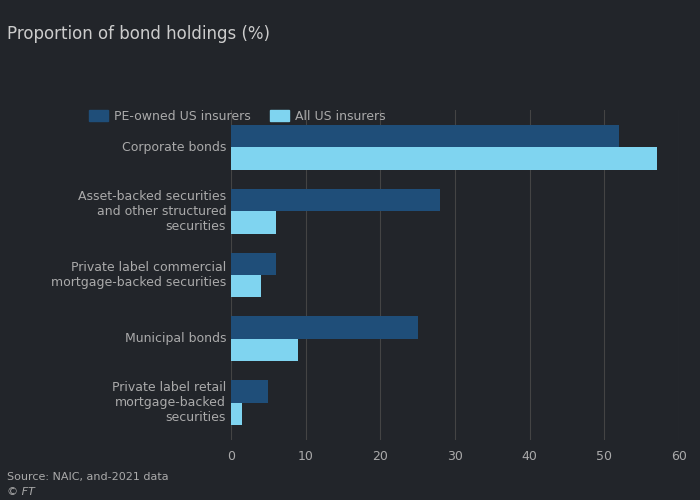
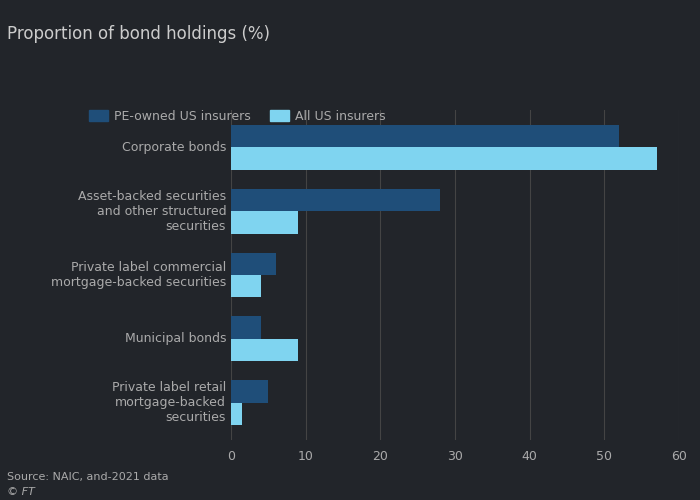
All US insurers/Asset-backed securities and other structured securities: 6.0 -> 9.0
PE-owned US insurers/Municipal bonds: 25 -> 4
